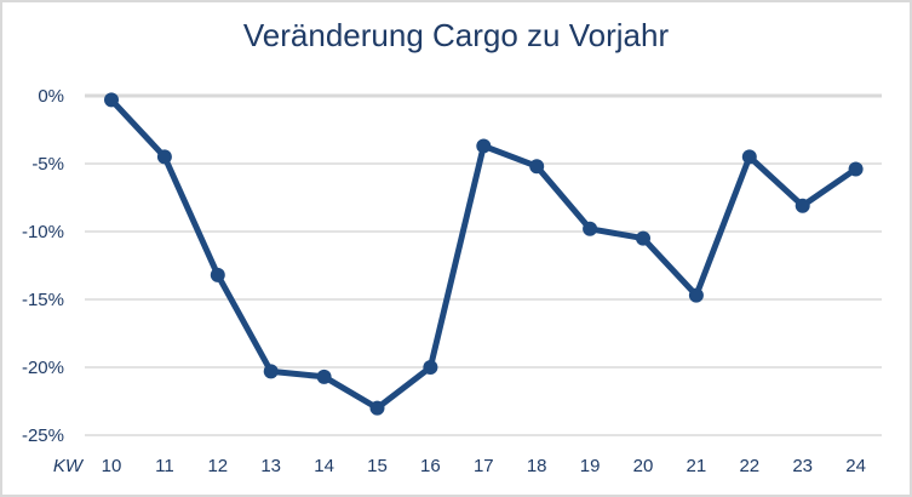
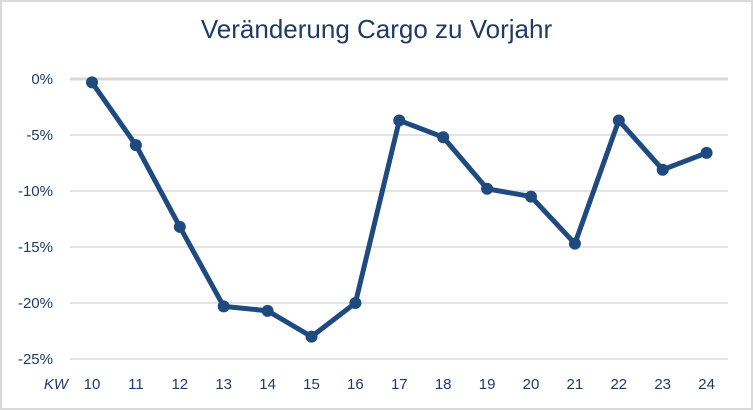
11: -4.5% -> -5.9%
22: -4.5% -> -3.7%
24: -5.4% -> -6.6%
